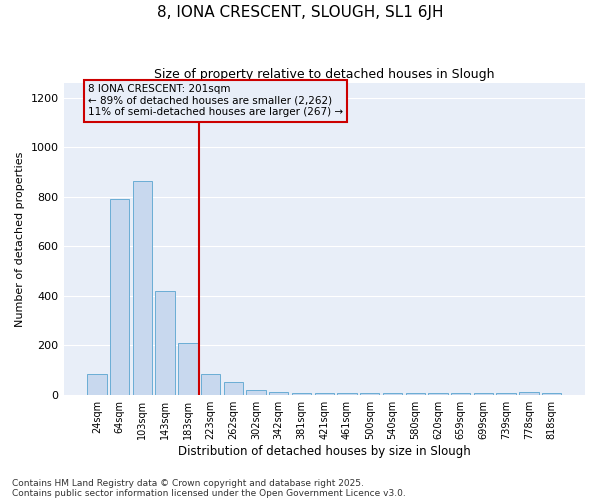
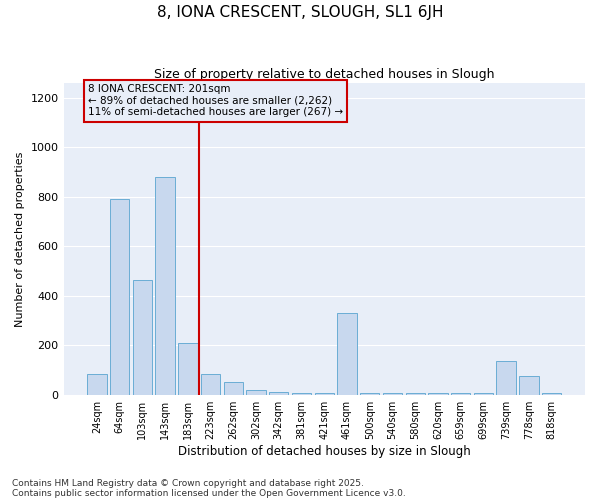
103sqm: 865 -> 465
143sqm: 420 -> 880
461sqm: 5 -> 330
739sqm: 5 -> 135
778sqm: 10 -> 75
